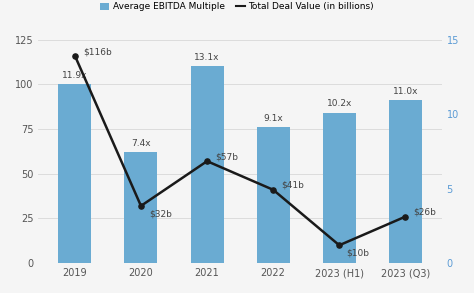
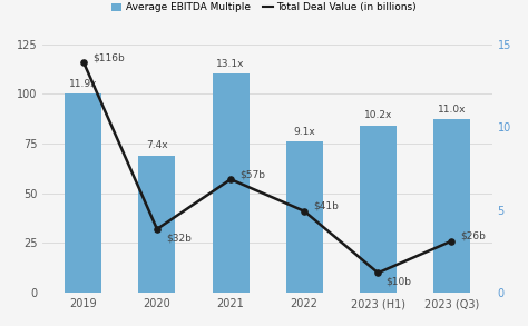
Average EBITDA Multiple/2020: 62 -> 69
Average EBITDA Multiple/2023 (Q3): 91 -> 87
